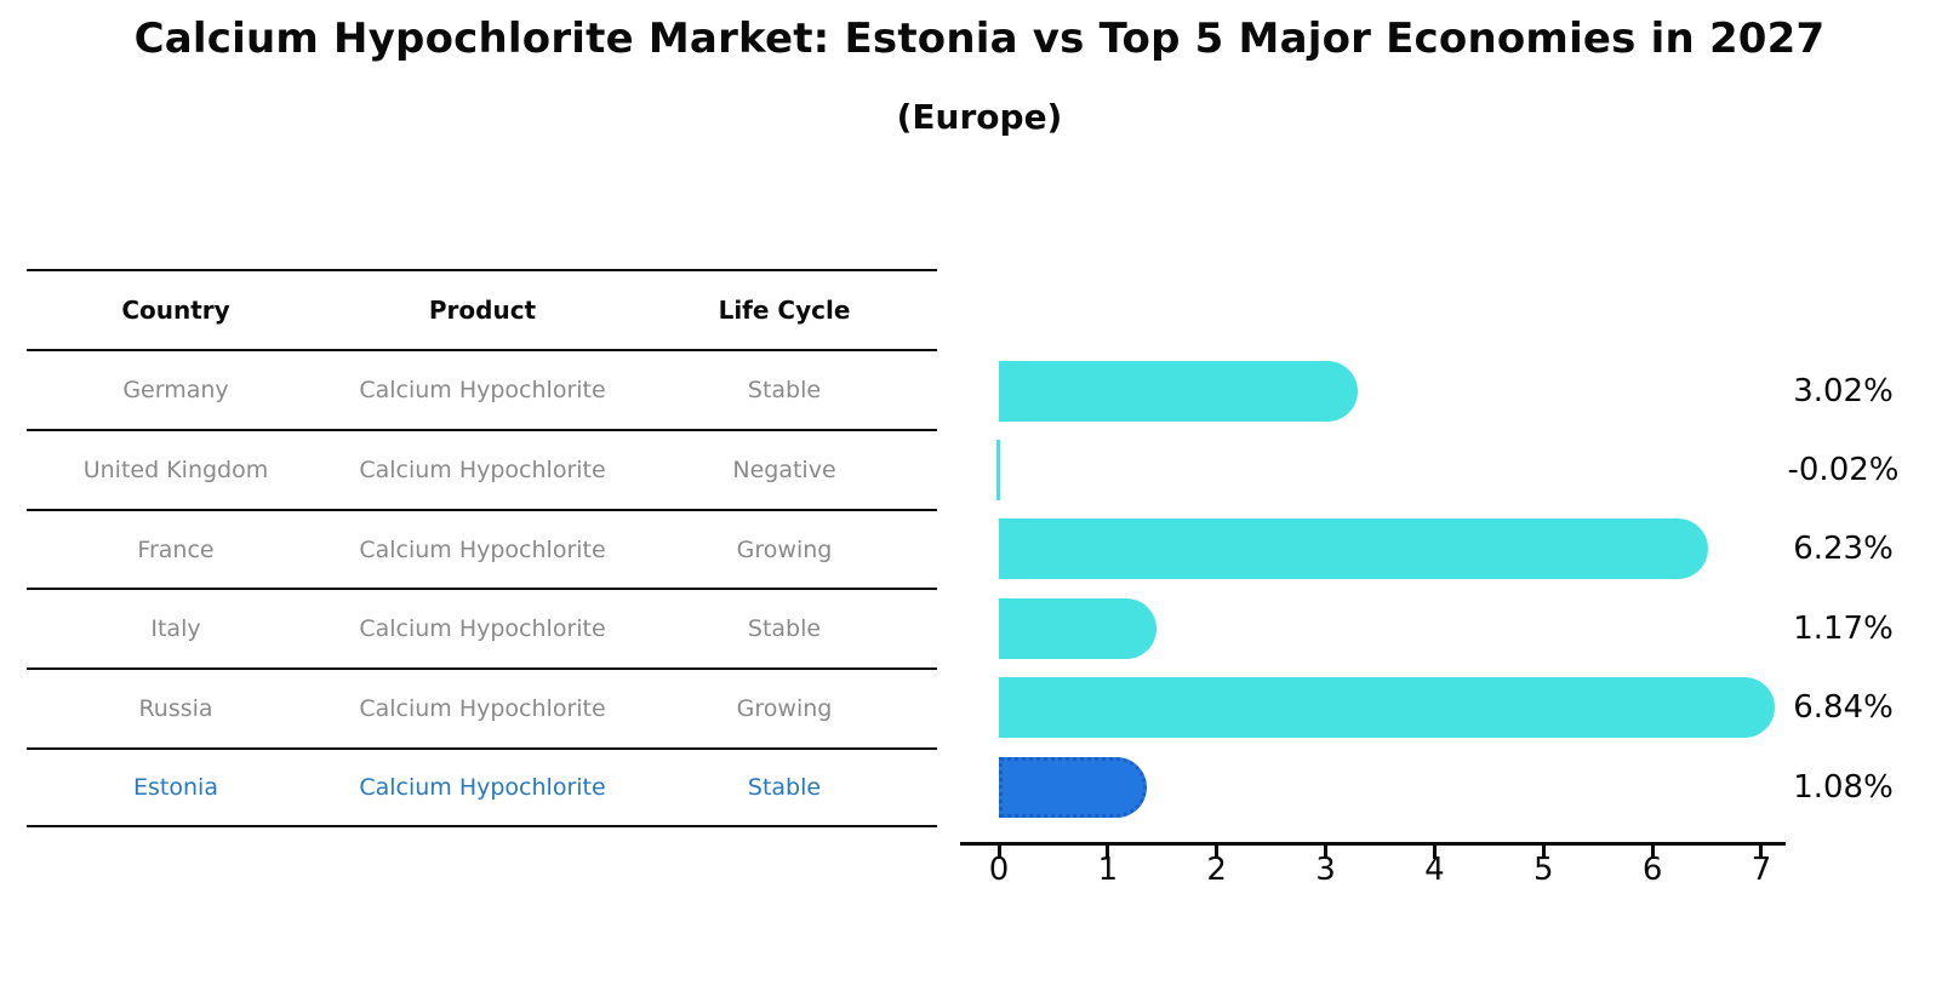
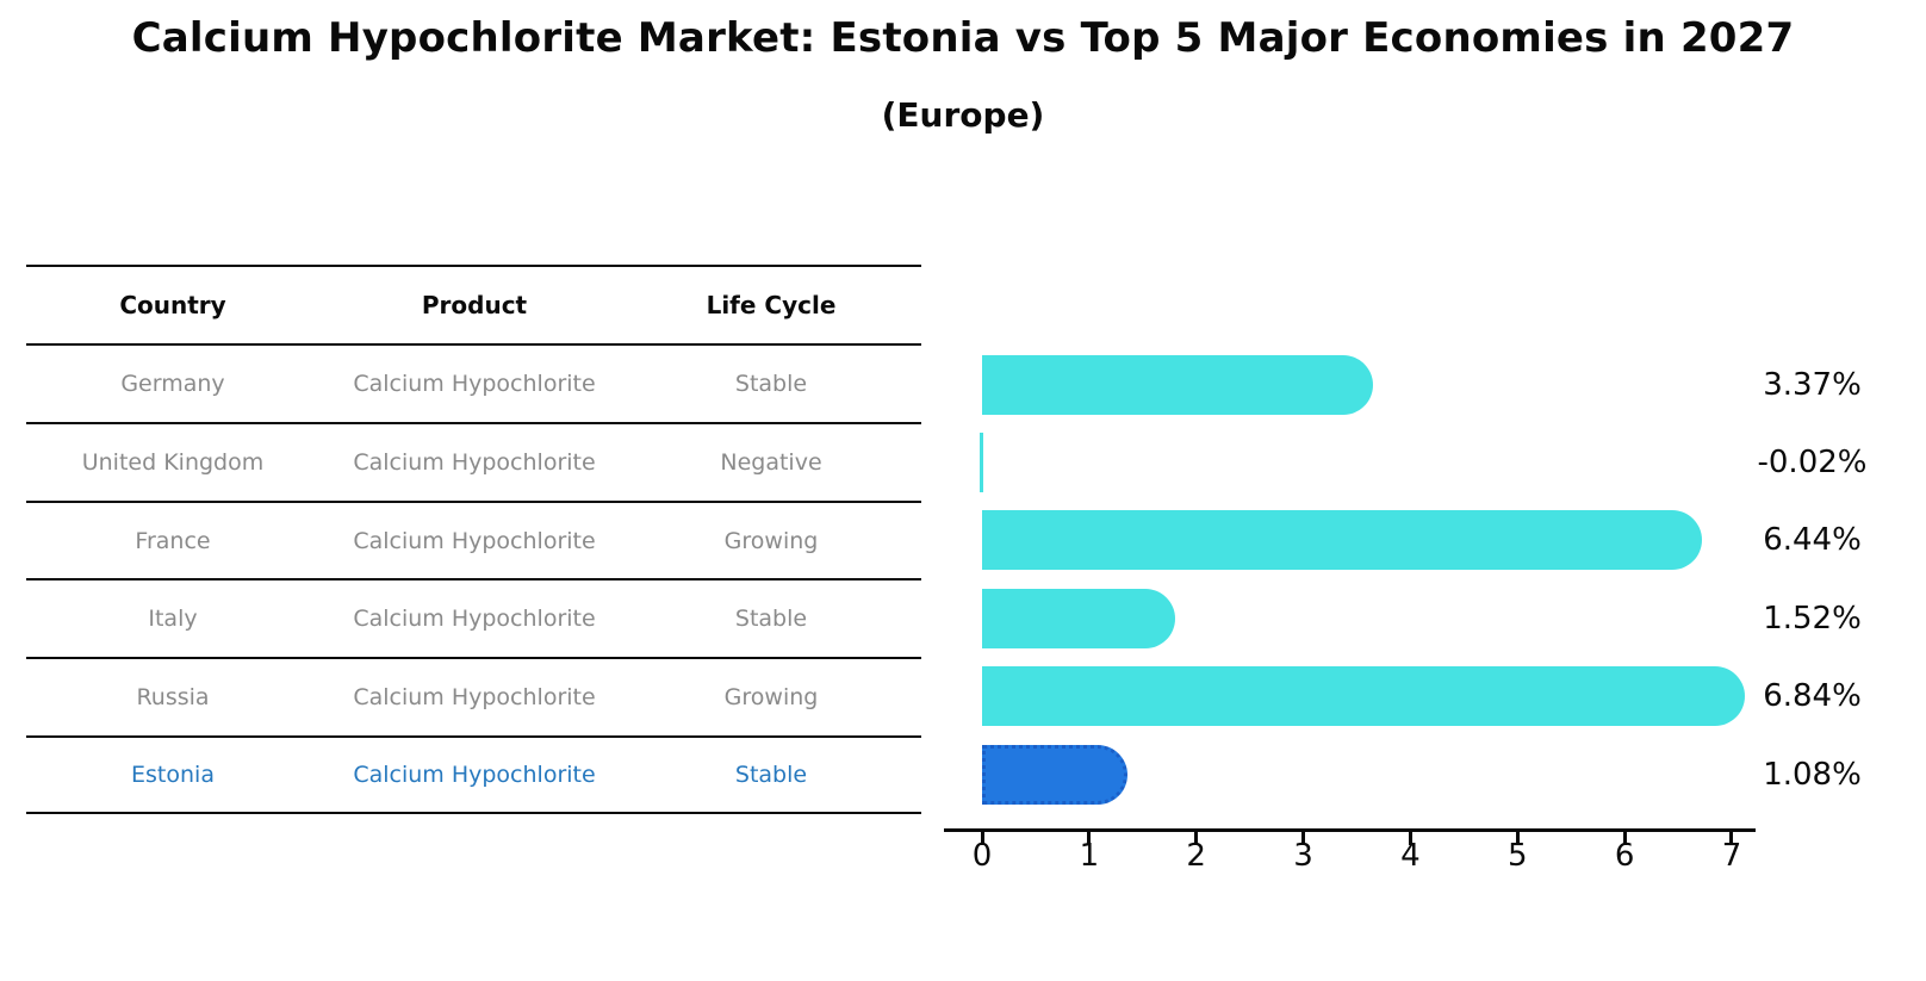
Germany: 3.02% -> 3.37%
France: 6.23% -> 6.44%
Italy: 1.17% -> 1.52%
